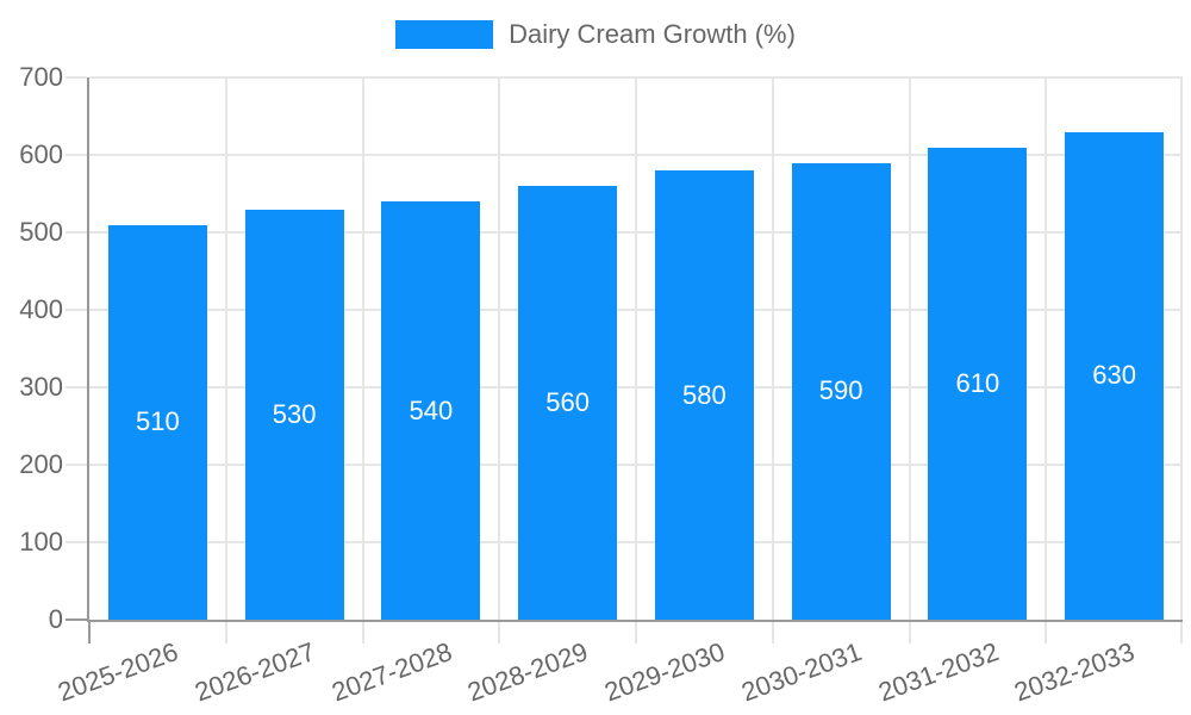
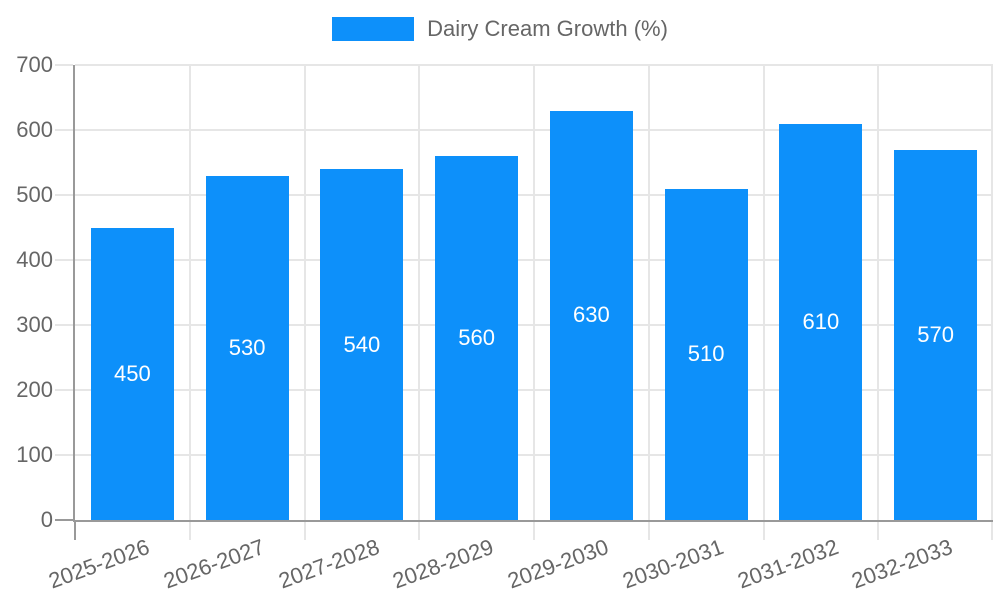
2025-2026: 510 -> 450
2029-2030: 580 -> 630
2030-2031: 590 -> 510
2032-2033: 630 -> 570
